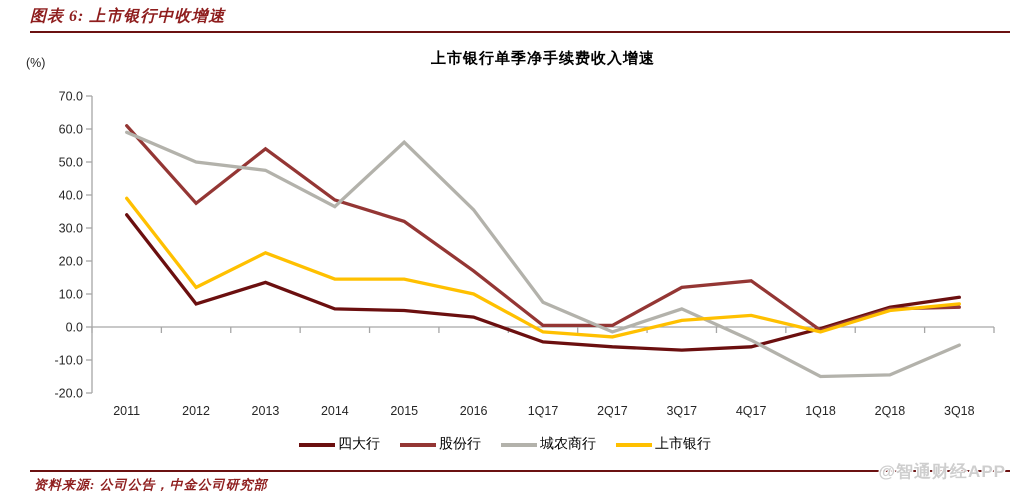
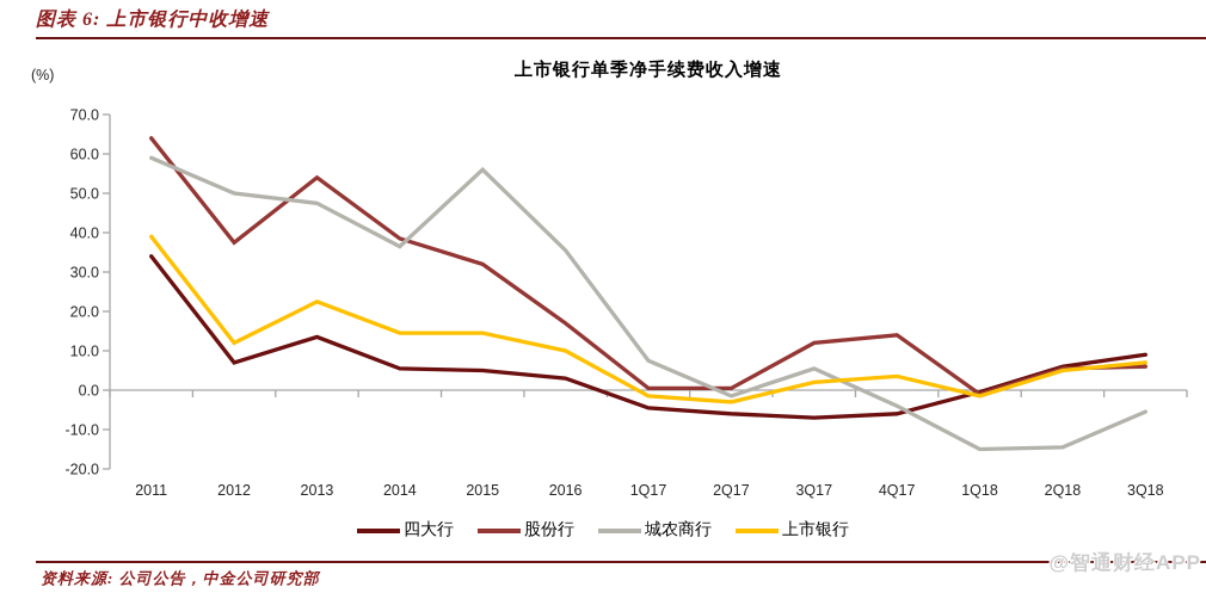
股份行/2011: 61 -> 64
